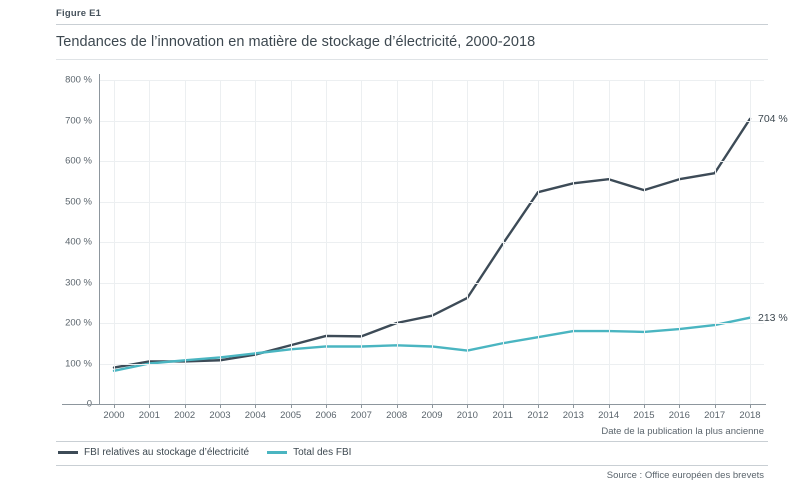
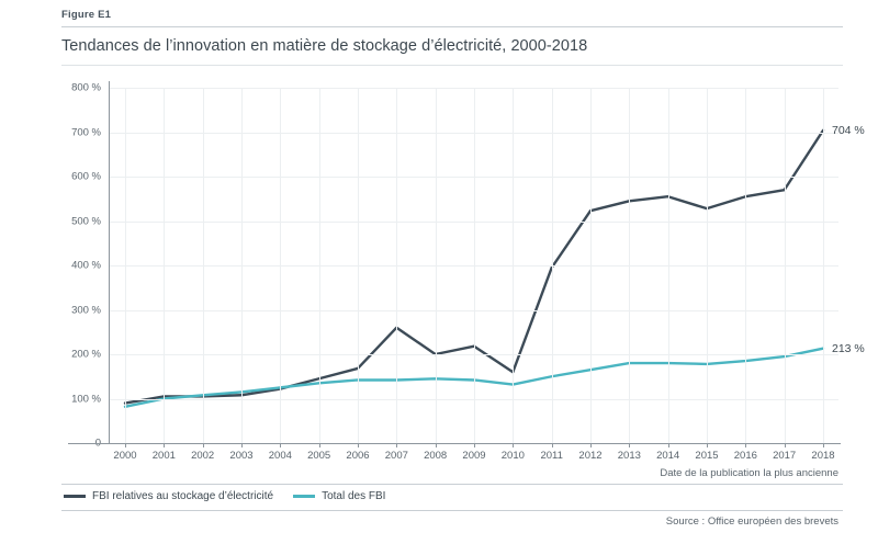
FBI relatives au stockage d’électricité/2007: 170% -> 260%
FBI relatives au stockage d’électricité/2010: 260% -> 160%
